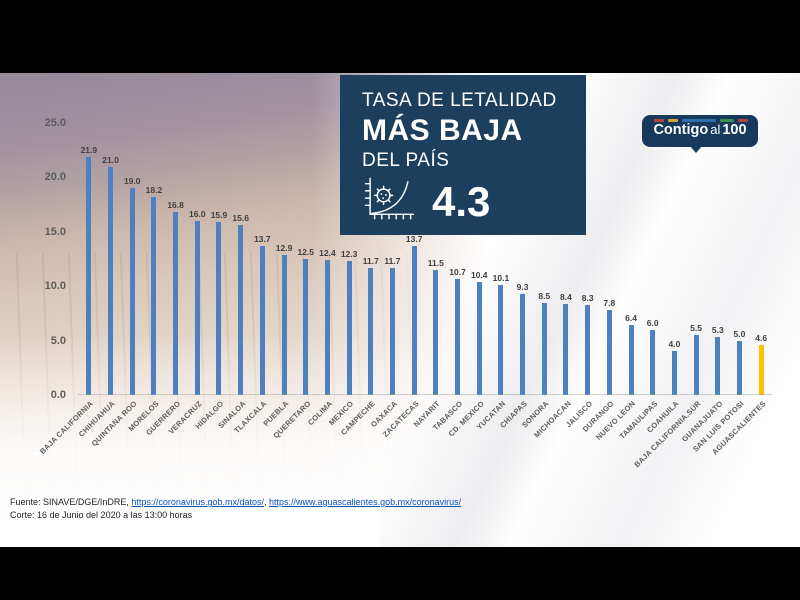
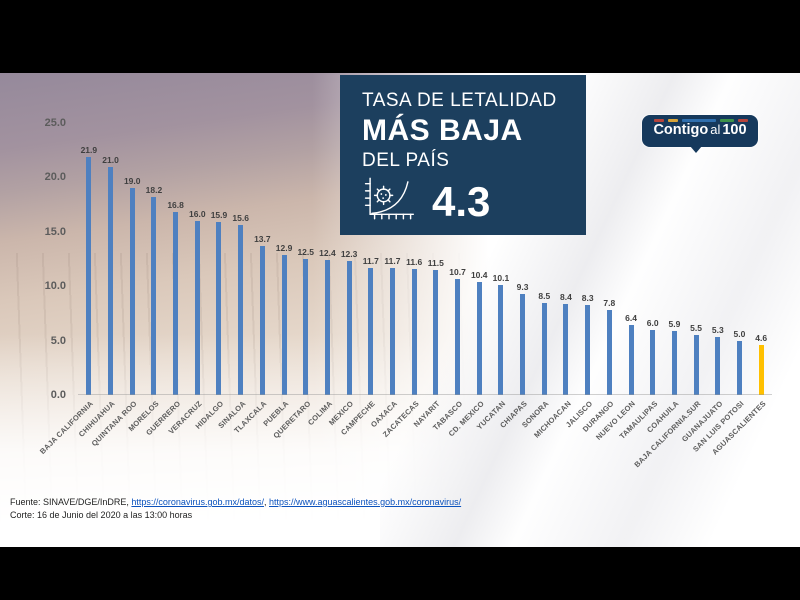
ZACATECAS: 13.7 -> 11.6
COAHUILA: 4.0 -> 5.9
